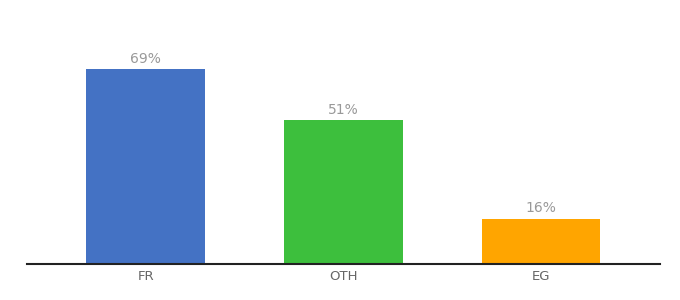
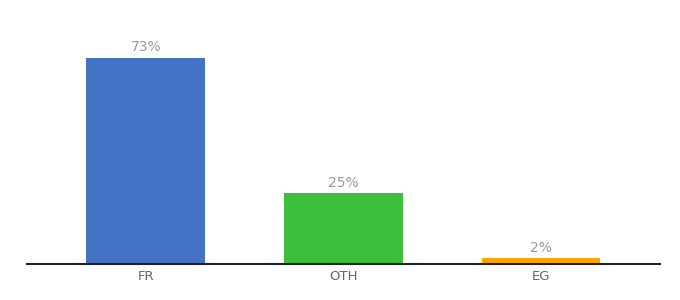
FR: 69% -> 73%
OTH: 51% -> 25%
EG: 16% -> 2%
